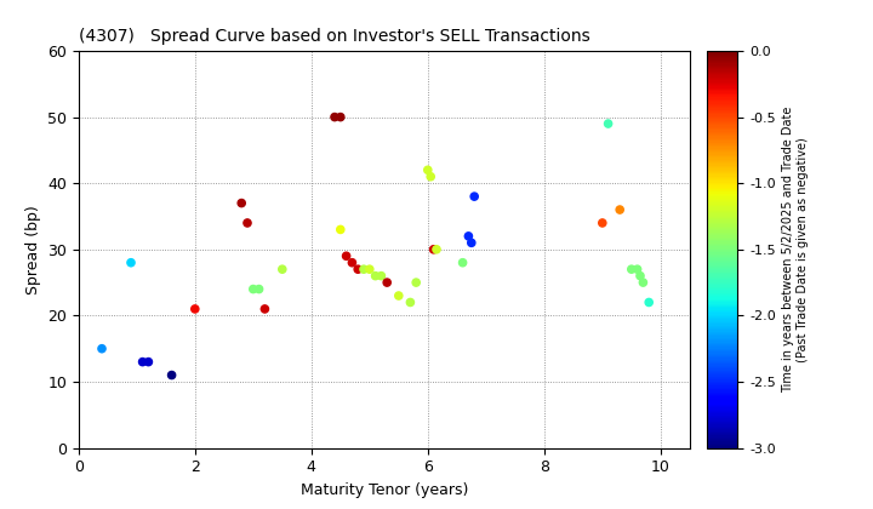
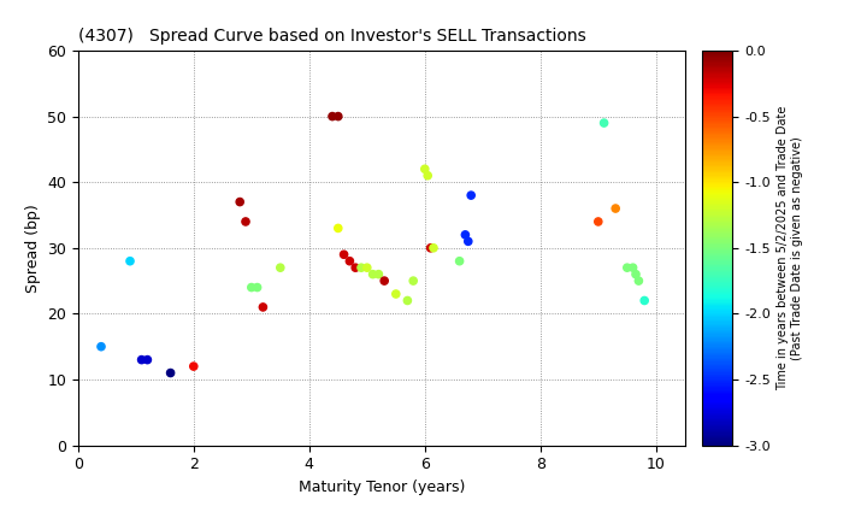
2: 21 -> 12
